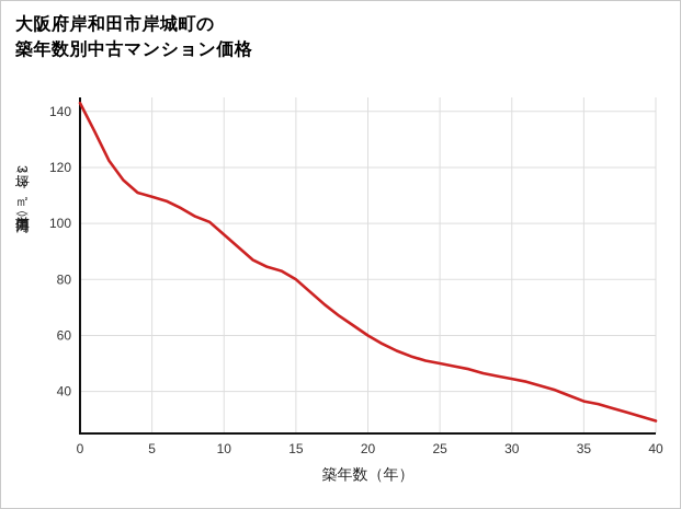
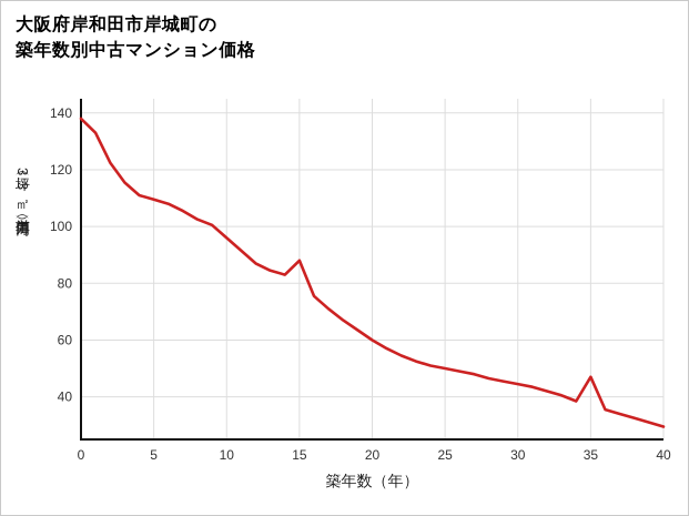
0: 143 -> 138
15: 80 -> 88
35: 36 -> 47
